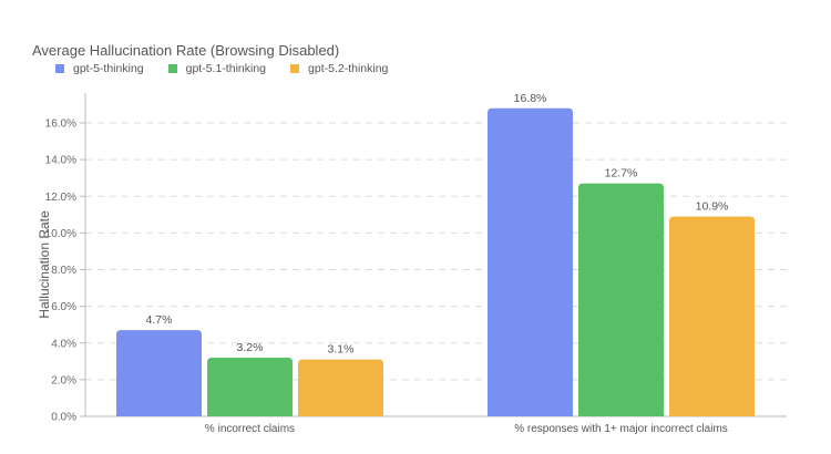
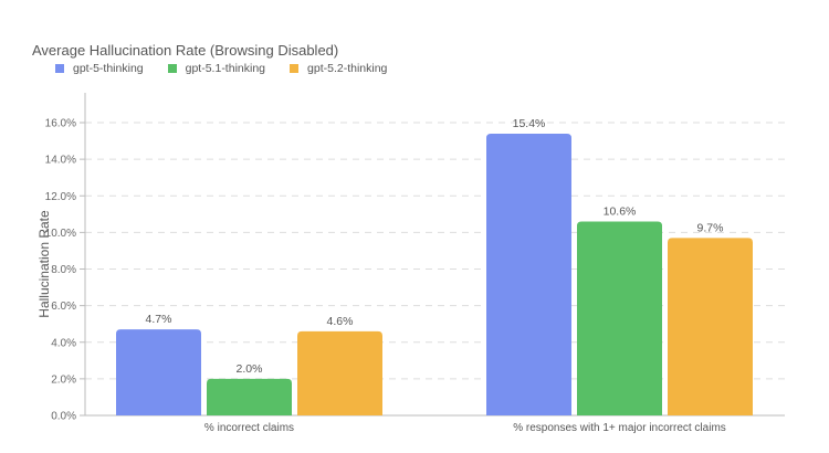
gpt-5.1-thinking/% incorrect claims: 3.2% -> 2.0%
gpt-5.2-thinking/% incorrect claims: 3.1% -> 4.6%
gpt-5-thinking/% responses with 1+ major incorrect claims: 16.8% -> 15.4%
gpt-5.1-thinking/% responses with 1+ major incorrect claims: 12.7% -> 10.6%
gpt-5.2-thinking/% responses with 1+ major incorrect claims: 10.9% -> 9.7%
